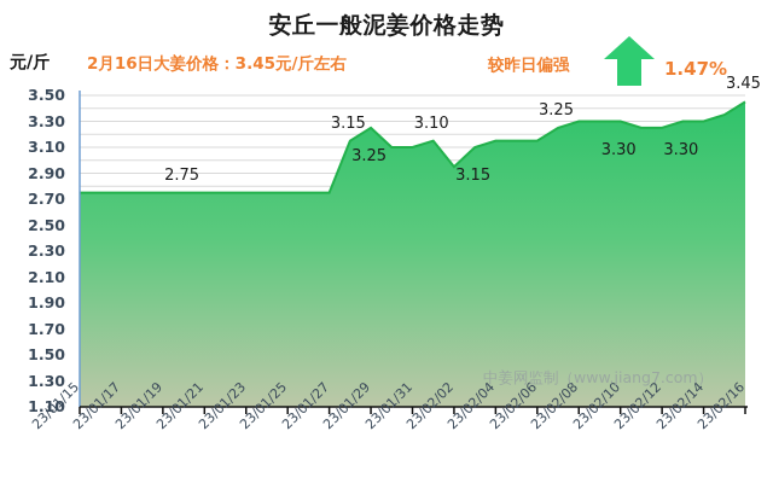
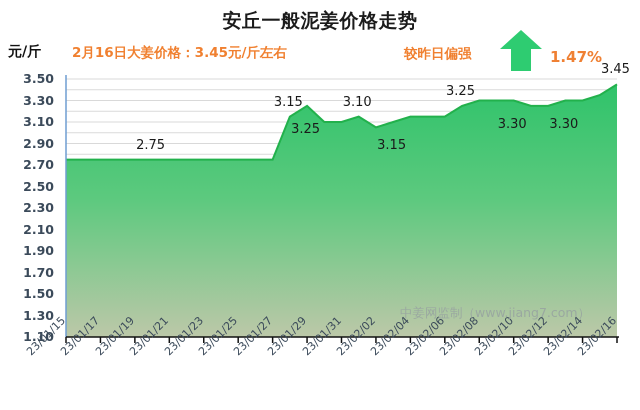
23/02/02: 2.95 -> 3.05
